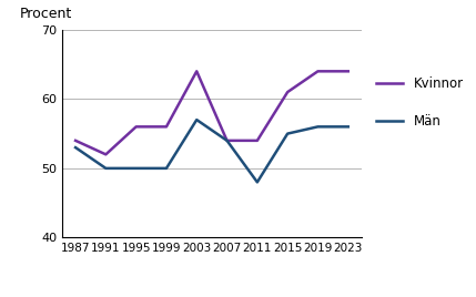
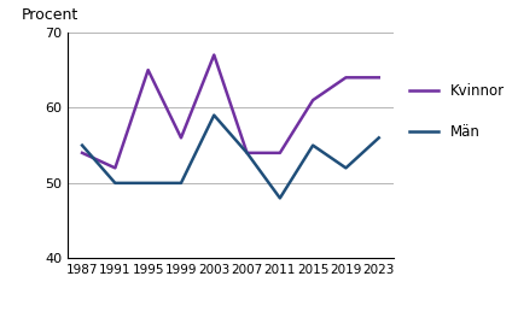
Män/1987: 53 -> 55
Kvinnor/1995: 56 -> 65
Kvinnor/2003: 64 -> 67
Män/2003: 57 -> 59
Män/2019: 56 -> 52
